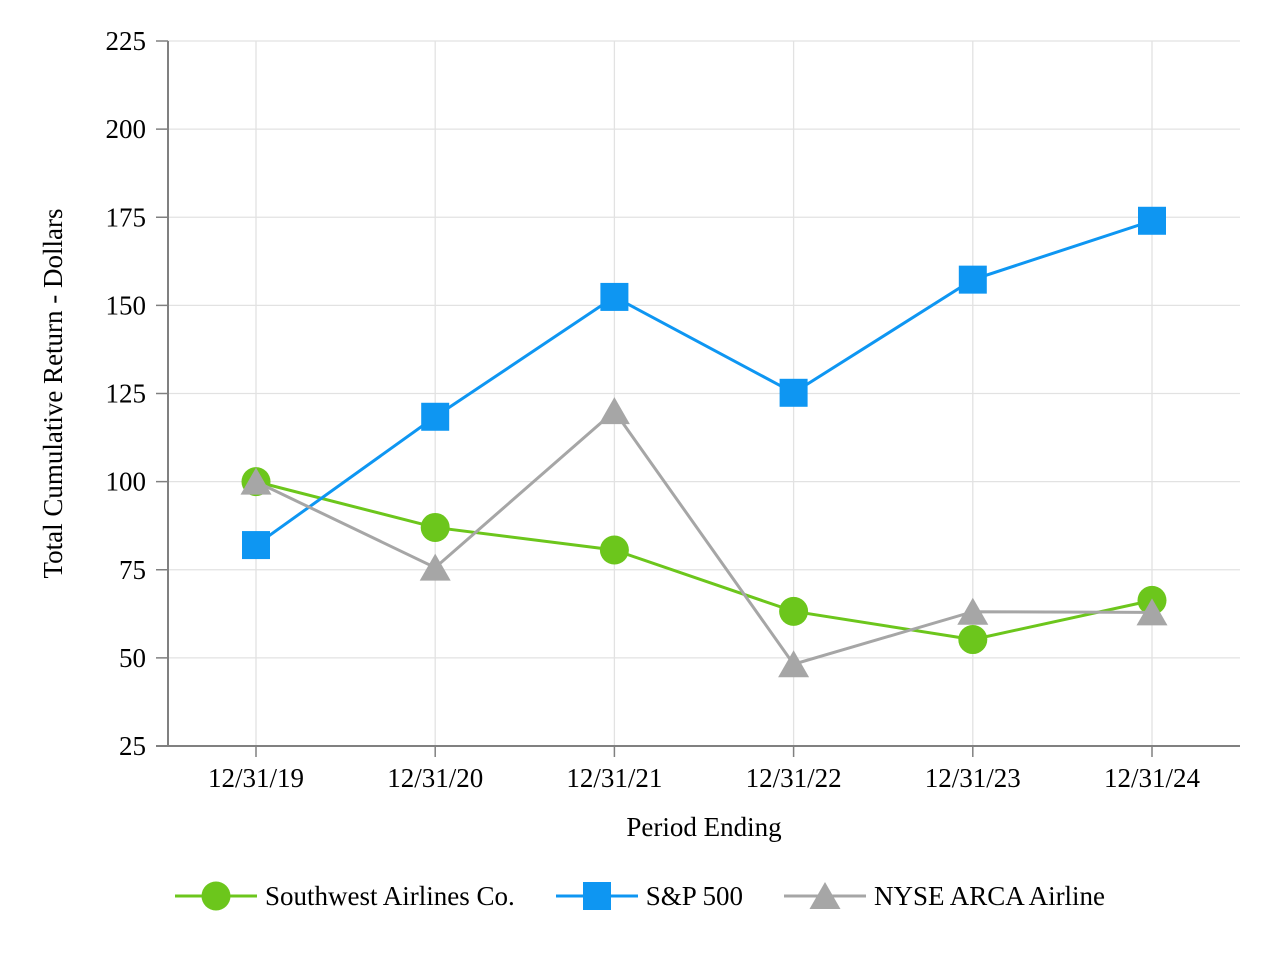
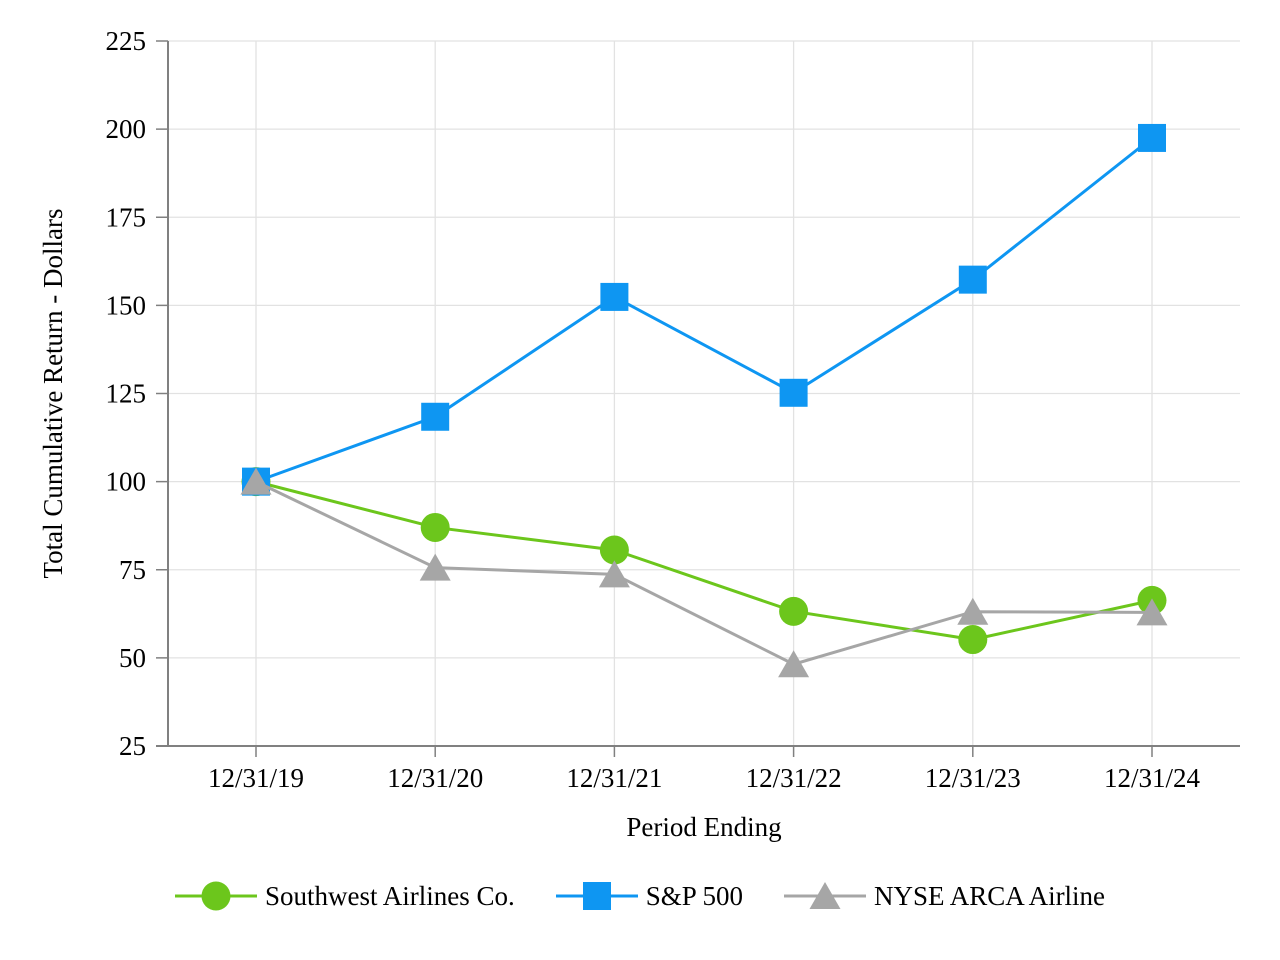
S&P 500/12/31/19: 82 -> 100
NYSE ARCA Airline/12/31/21: 120 -> 74
S&P 500/12/31/24: 174 -> 198
